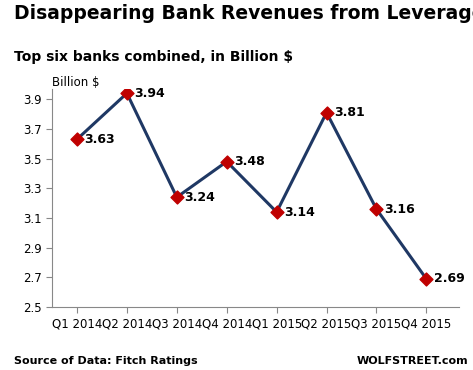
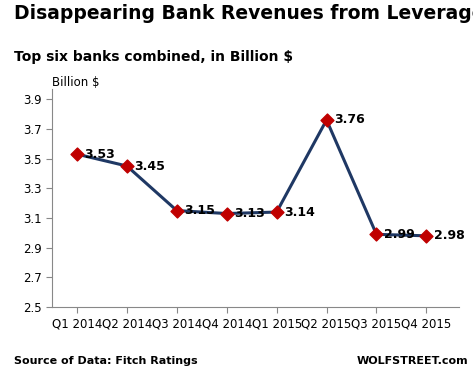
Q1 2014: 3.63 -> 3.53
Q2 2014: 3.94 -> 3.45
Q3 2014: 3.24 -> 3.15
Q4 2014: 3.48 -> 3.13
Q2 2015: 3.81 -> 3.76
Q3 2015: 3.16 -> 2.99
Q4 2015: 2.69 -> 2.98
